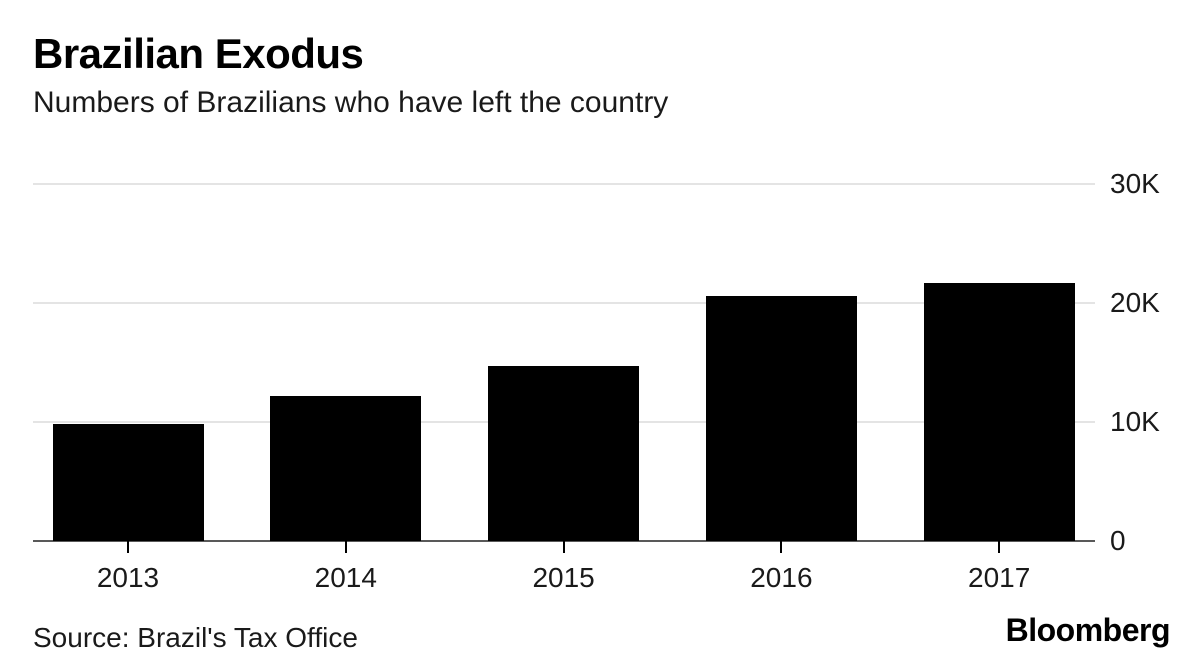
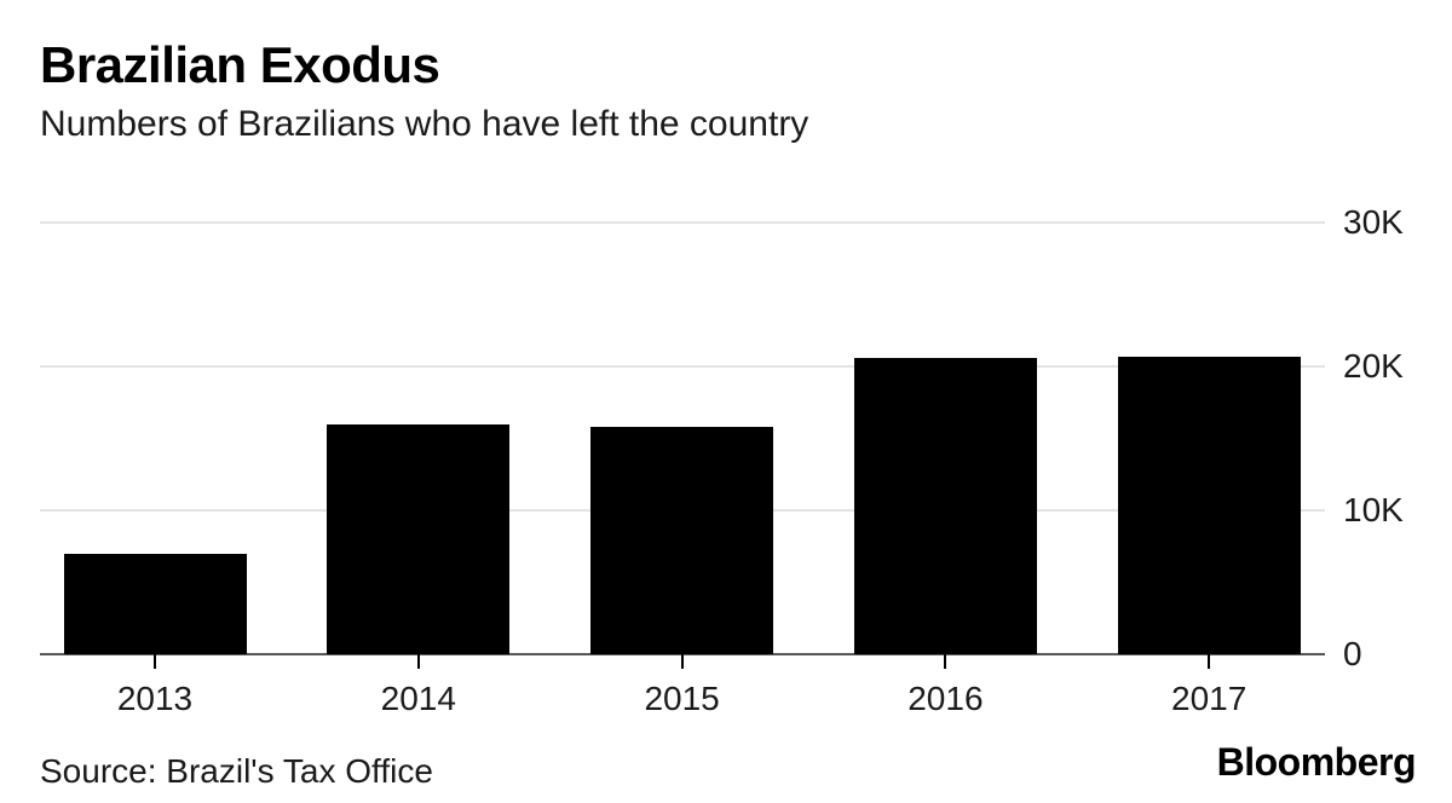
2013: 9.8K -> 7.0K
2014: 12.2K -> 16.0K
2015: 14.7K -> 15.8K
2017: 21.7K -> 20.7K
